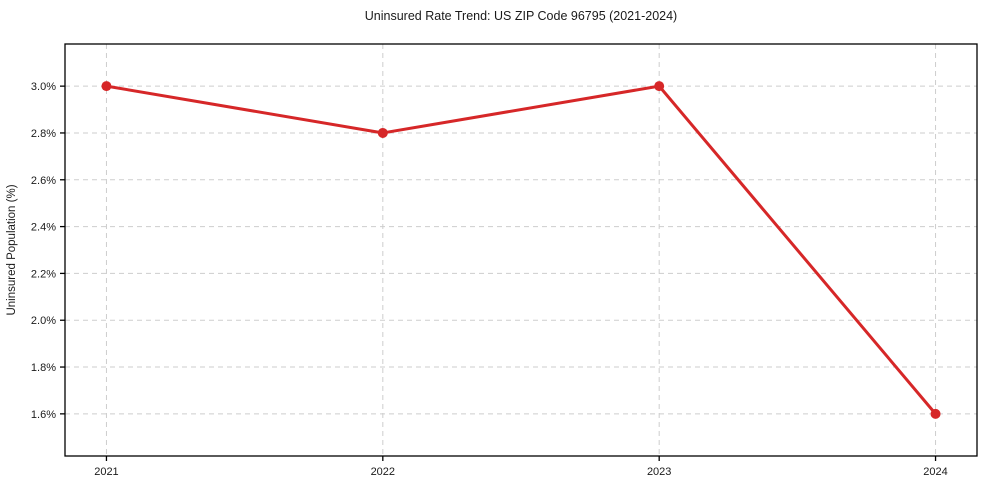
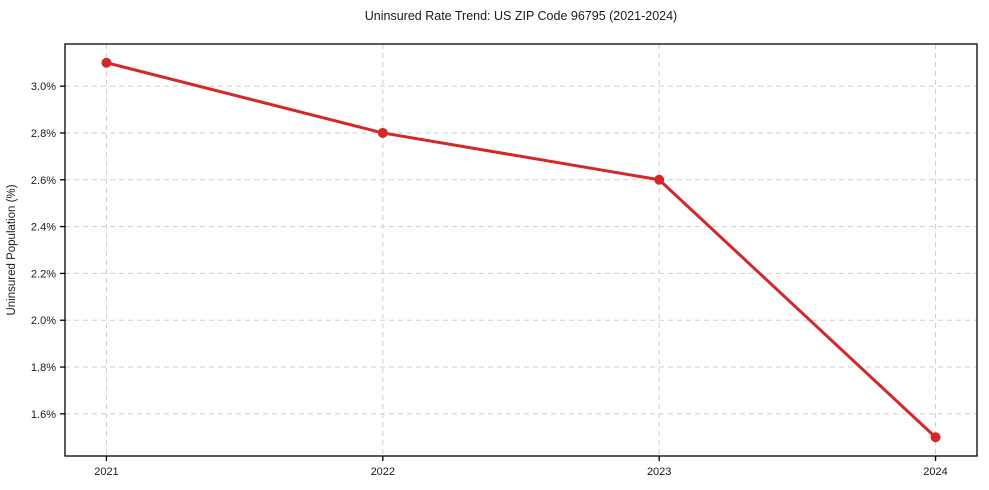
2021: 3.0% -> 3.1%
2023: 3.0% -> 2.6%
2024: 1.6% -> 1.5%
